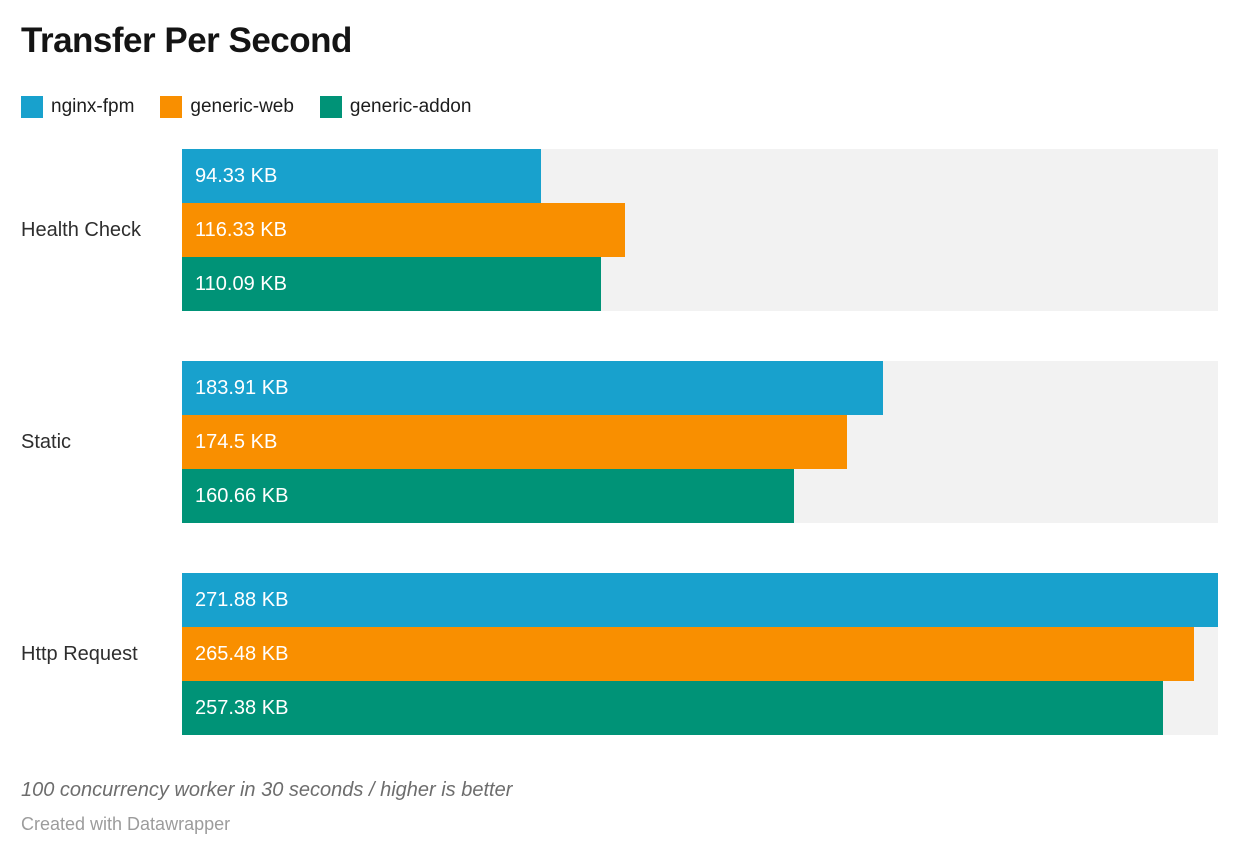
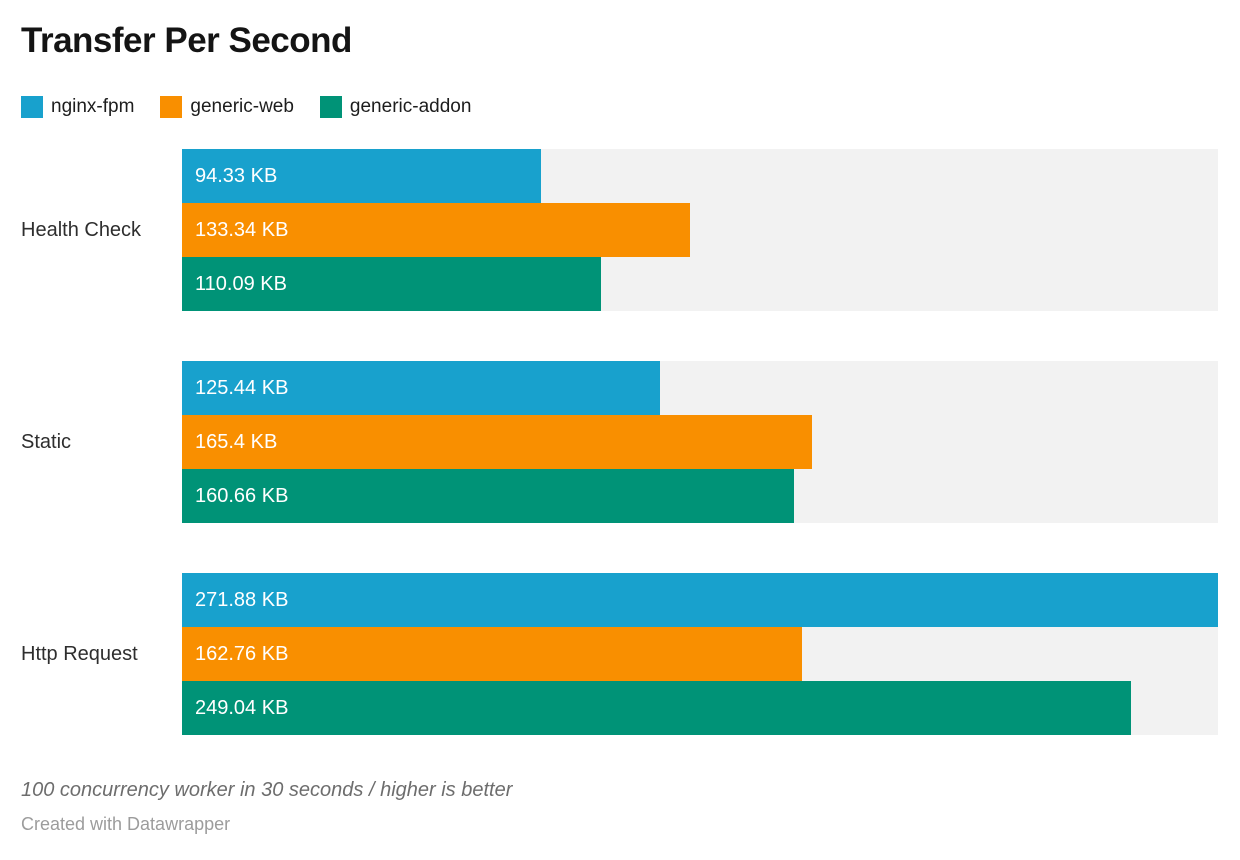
generic-web/Health Check: 116.33 -> 133.34
nginx-fpm/Static: 183.91 -> 125.44
generic-web/Static: 174.5 -> 165.4
generic-web/Http Request: 265.48 -> 162.76
generic-addon/Http Request: 257.38 -> 249.04
